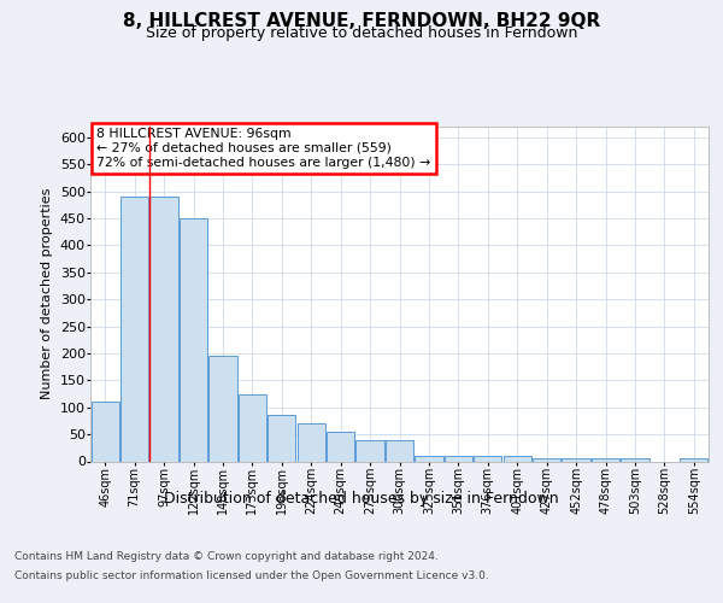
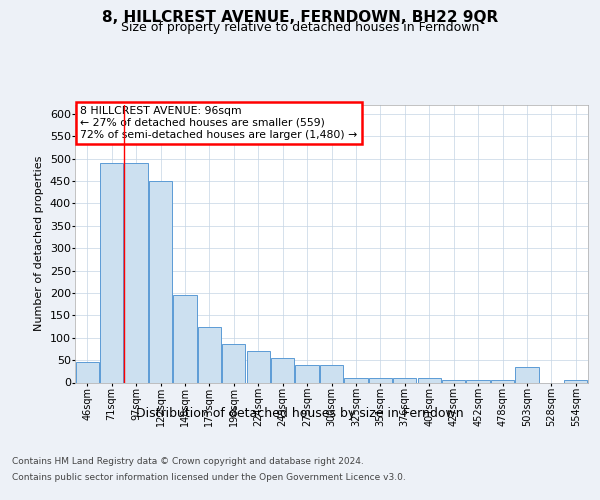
46sqm: 110 -> 45
503sqm: 5 -> 35
